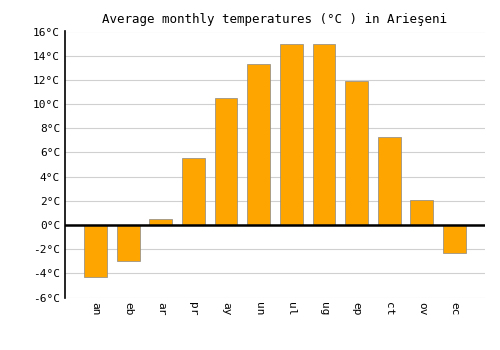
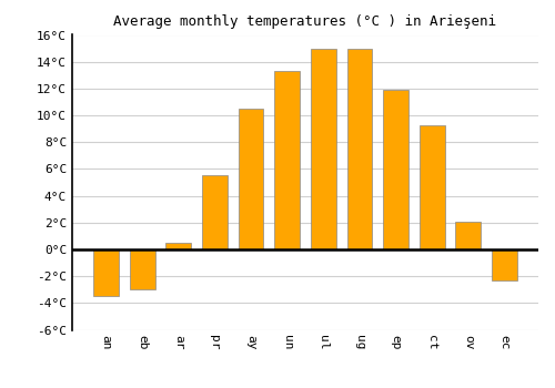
an: -4.3°C -> -3.5°C
ct: 7.3°C -> 9.3°C
